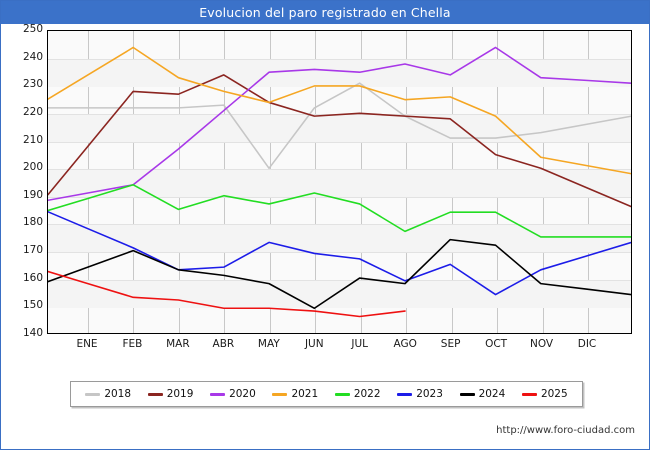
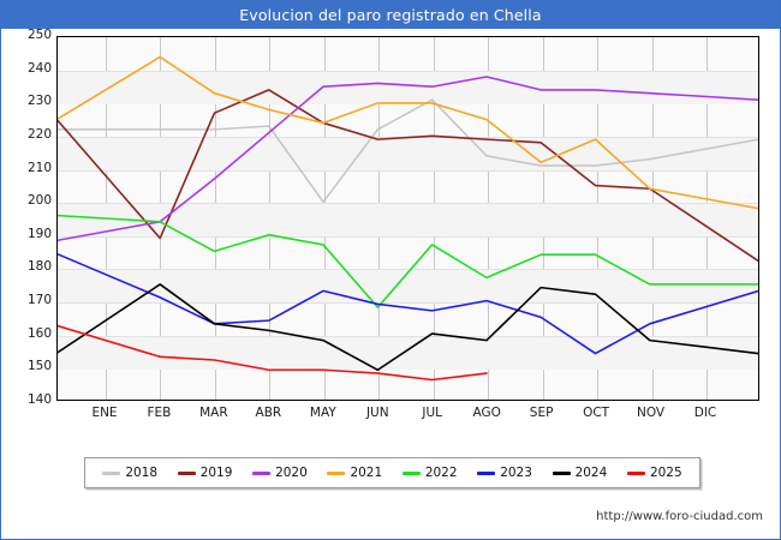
2022/ENE: 189 -> 195
2019/FEB: 228 -> 189
2024/FEB: 170 -> 175
2022/JUN: 191 -> 168
2018/AGO: 219 -> 214
2023/AGO: 159 -> 170
2021/SEP: 226 -> 212
2020/OCT: 244 -> 234
2019/NOV: 200 -> 204
